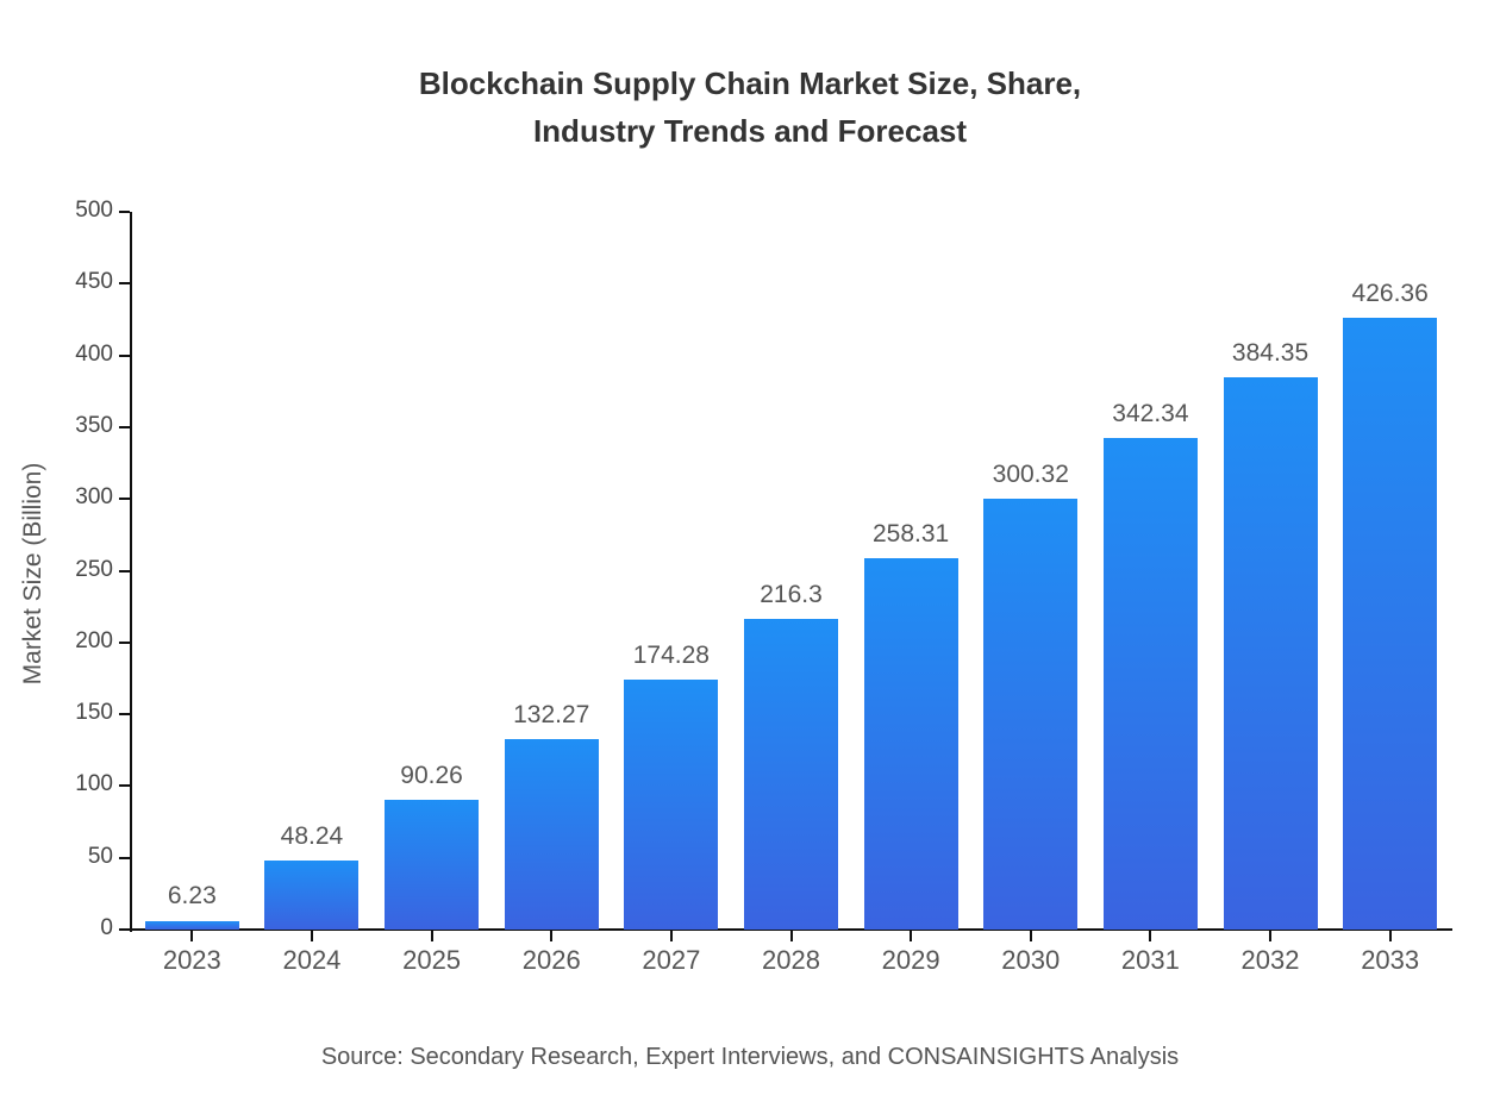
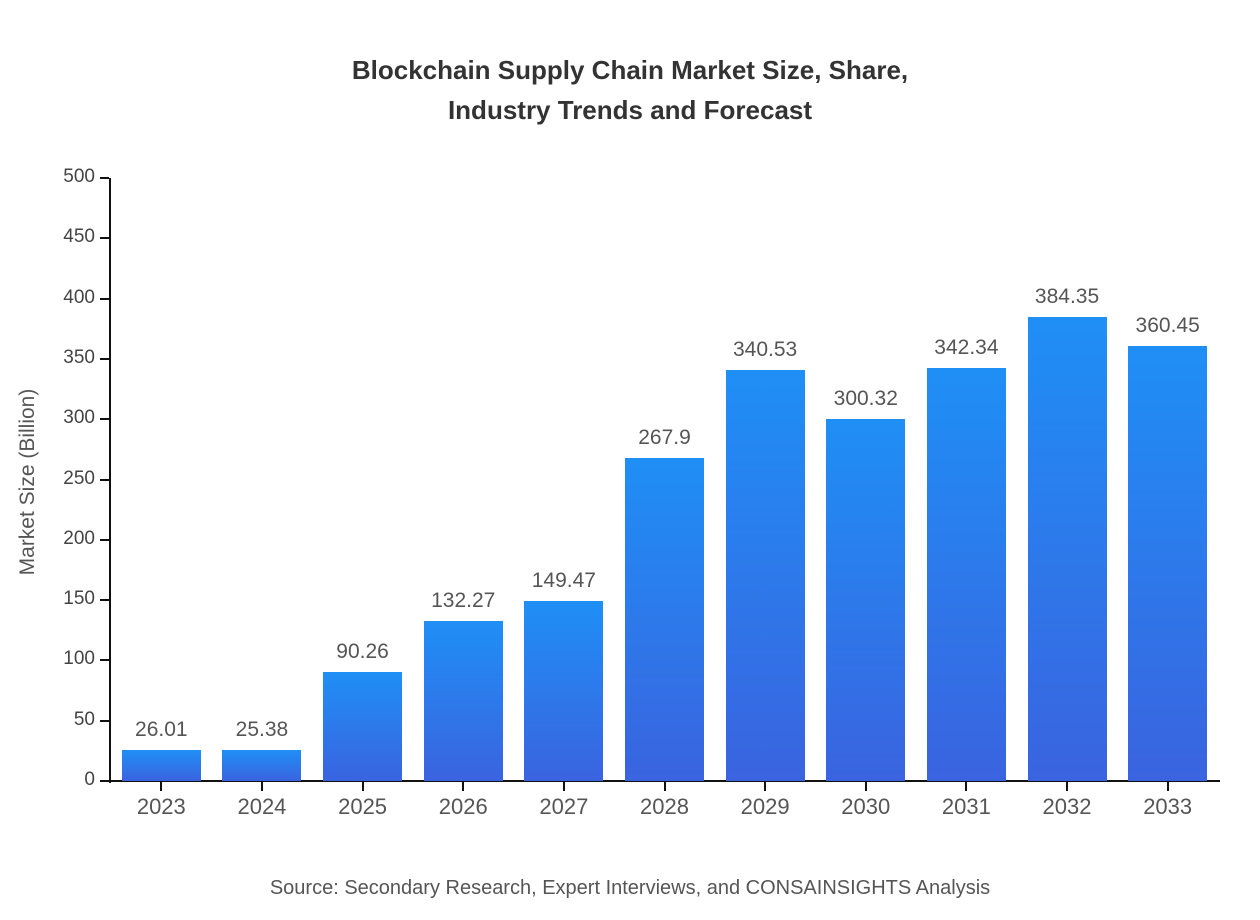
2023: 6.23 -> 26.01
2024: 48.24 -> 25.38
2027: 174.28 -> 149.47
2028: 216.3 -> 267.9
2029: 258.31 -> 340.53
2033: 426.36 -> 360.45
